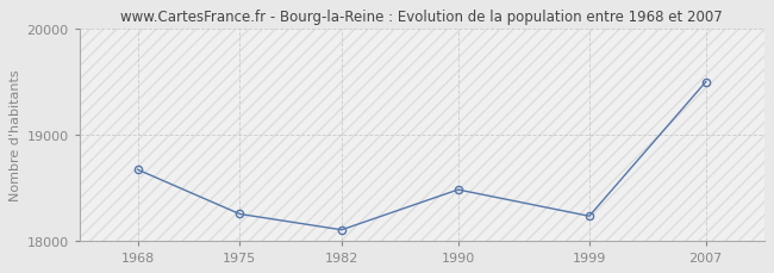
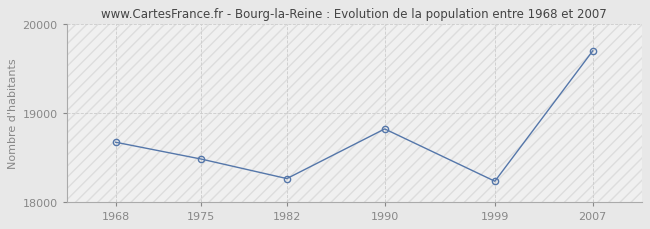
1975: 18250 -> 18480
1982: 18100 -> 18260
1990: 18480 -> 18820
2007: 19500 -> 19700
